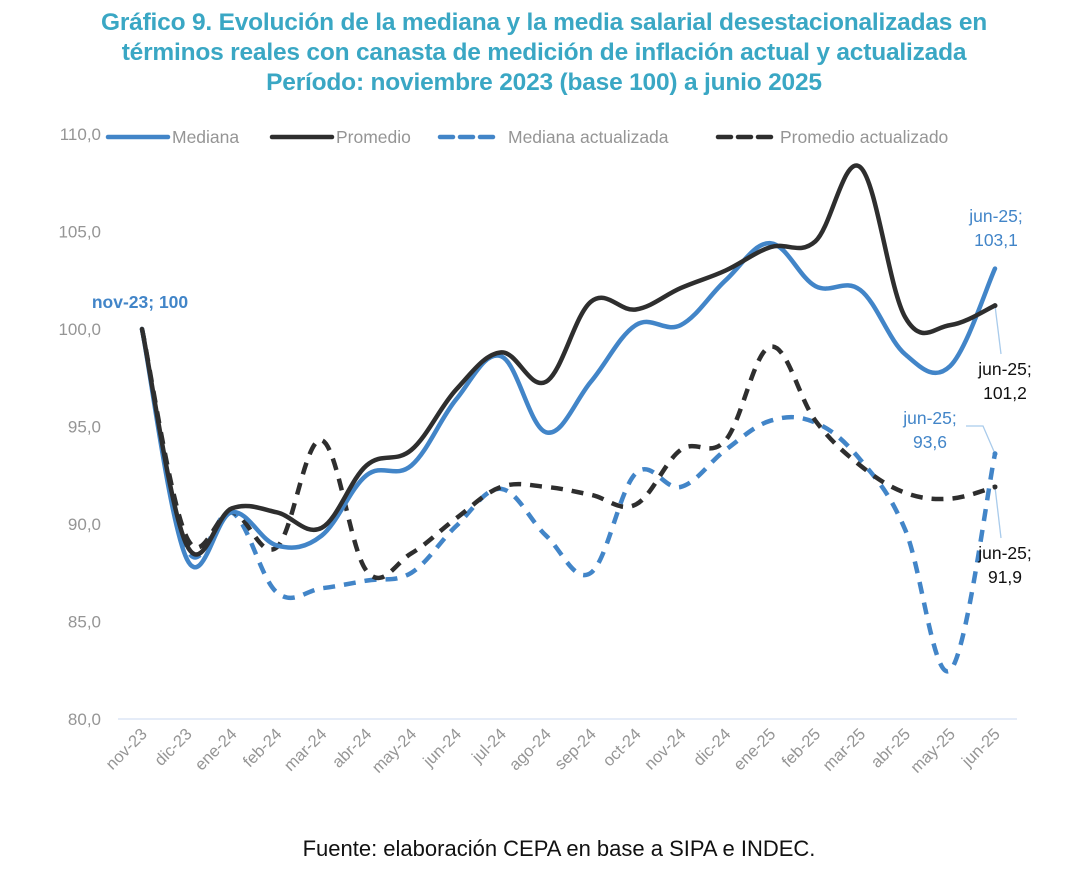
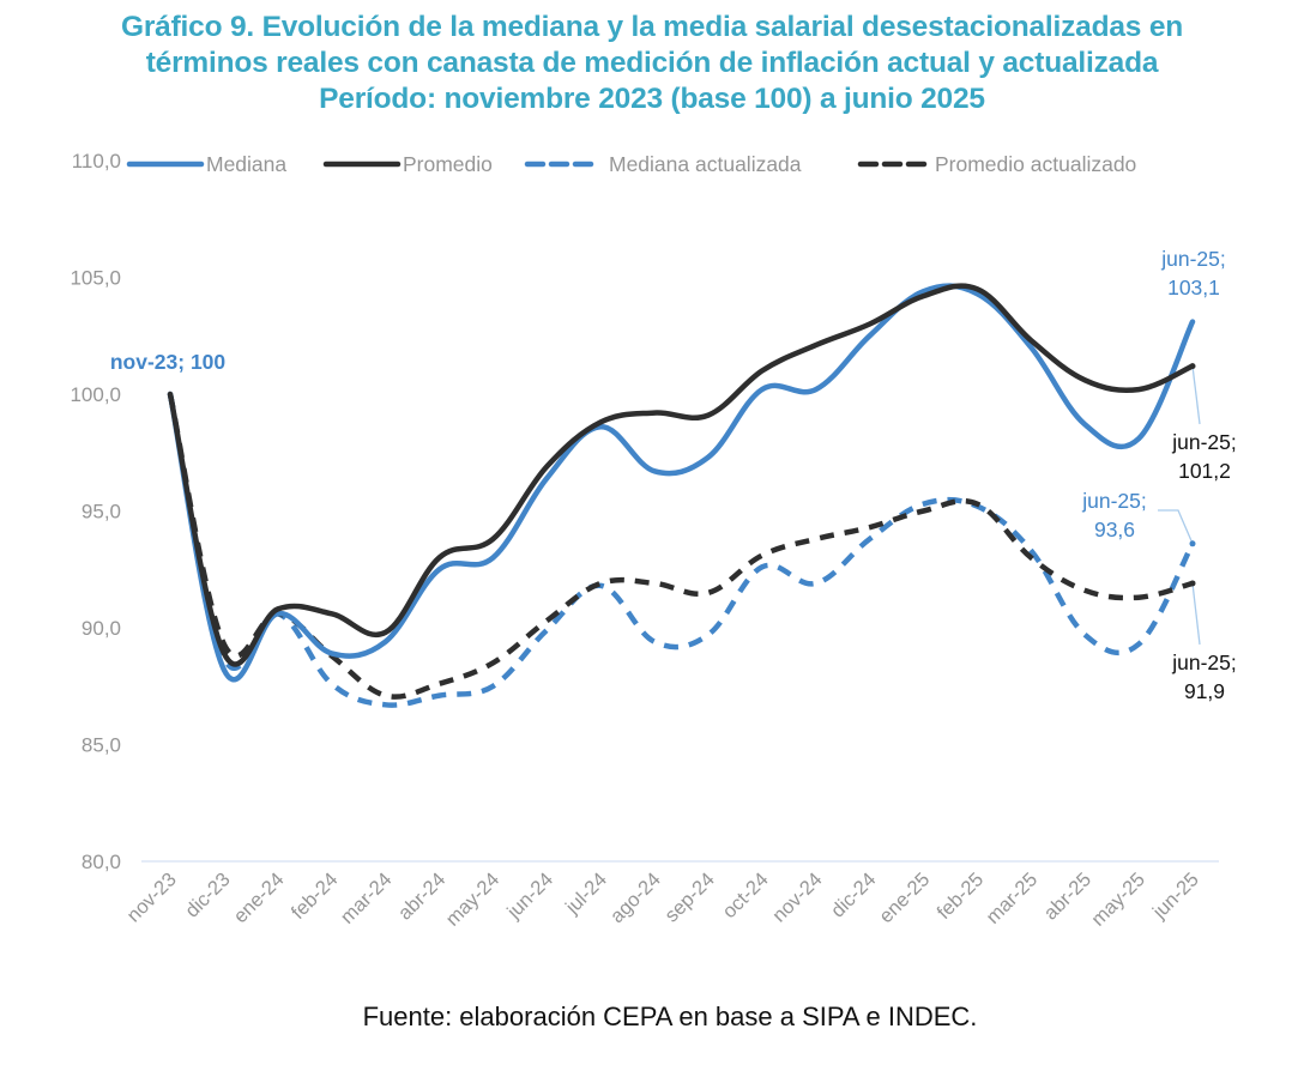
Mediana actualizada/feb-24: 86,5 -> 87,6
Promedio actualizado/mar-24: 94,3 -> 87,1
Mediana/ago-24: 94,7 -> 96,7
Promedio/ago-24: 97,3 -> 99,2
Promedio/sep-24: 101,4 -> 99,1
Mediana actualizada/sep-24: 87,5 -> 89,7
Promedio actualizado/oct-24: 91,0 -> 93,1
Promedio actualizado/ene-25: 99,1 -> 95,0
Mediana/feb-25: 102,2 -> 104,3
Promedio/mar-25: 108,3 -> 102,3
Mediana actualizada/may-25: 82,5 -> 89,3
